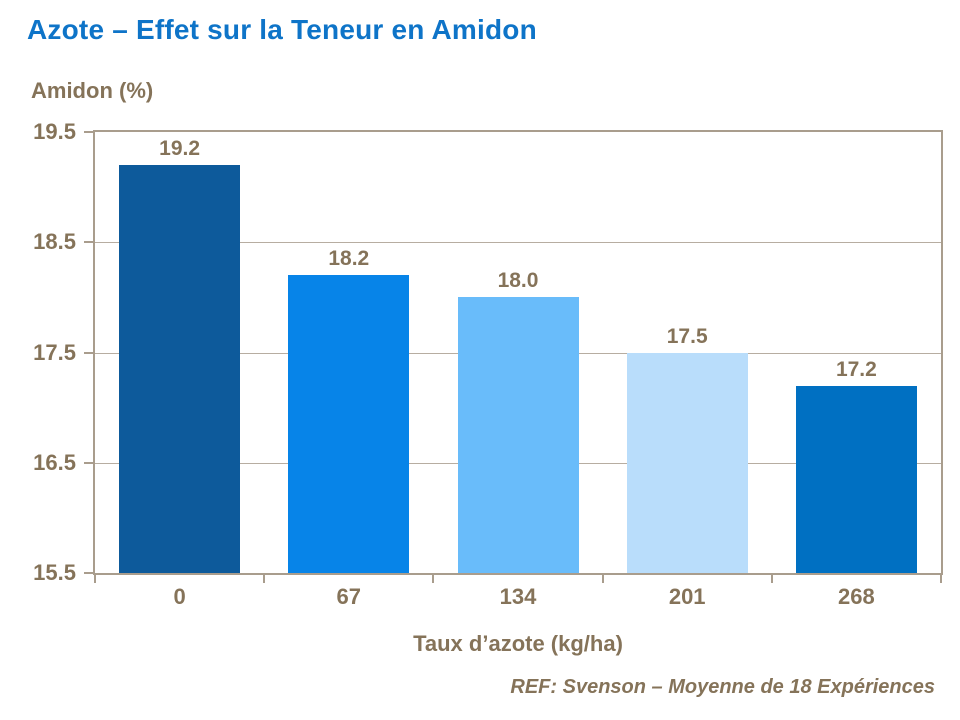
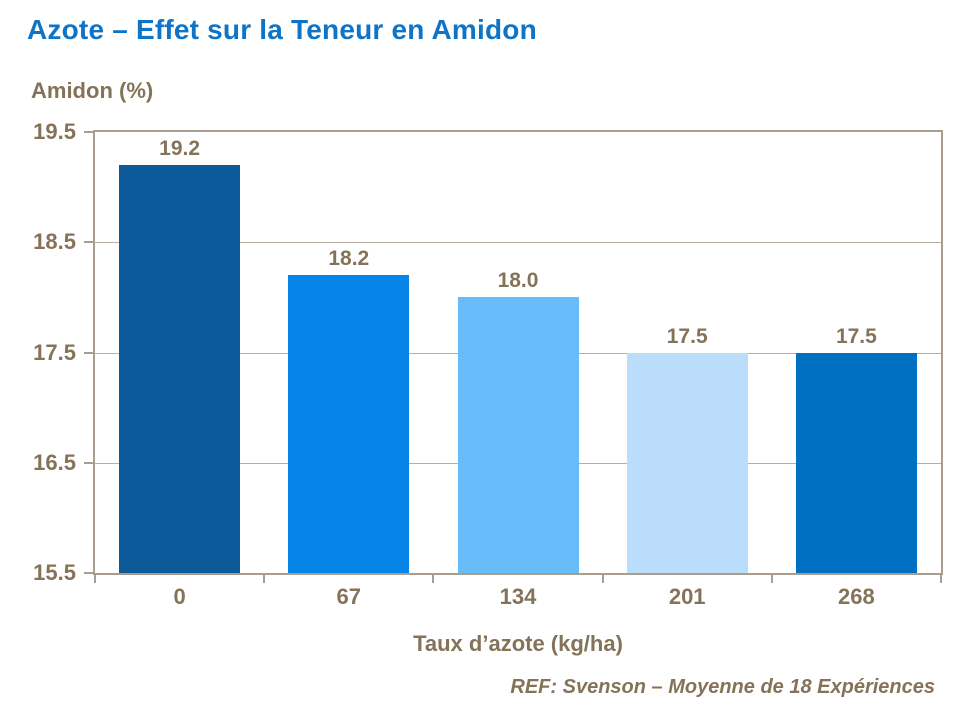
268: 17.2 -> 17.5
